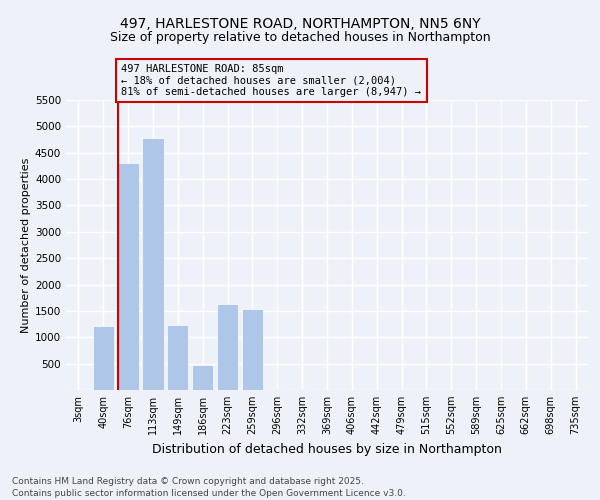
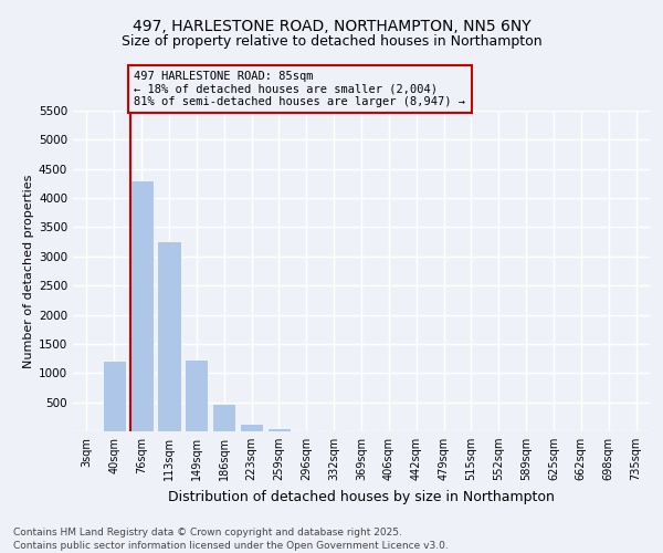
113sqm: 4780 -> 3270
223sqm: 1640 -> 140
259sqm: 1540 -> 50
